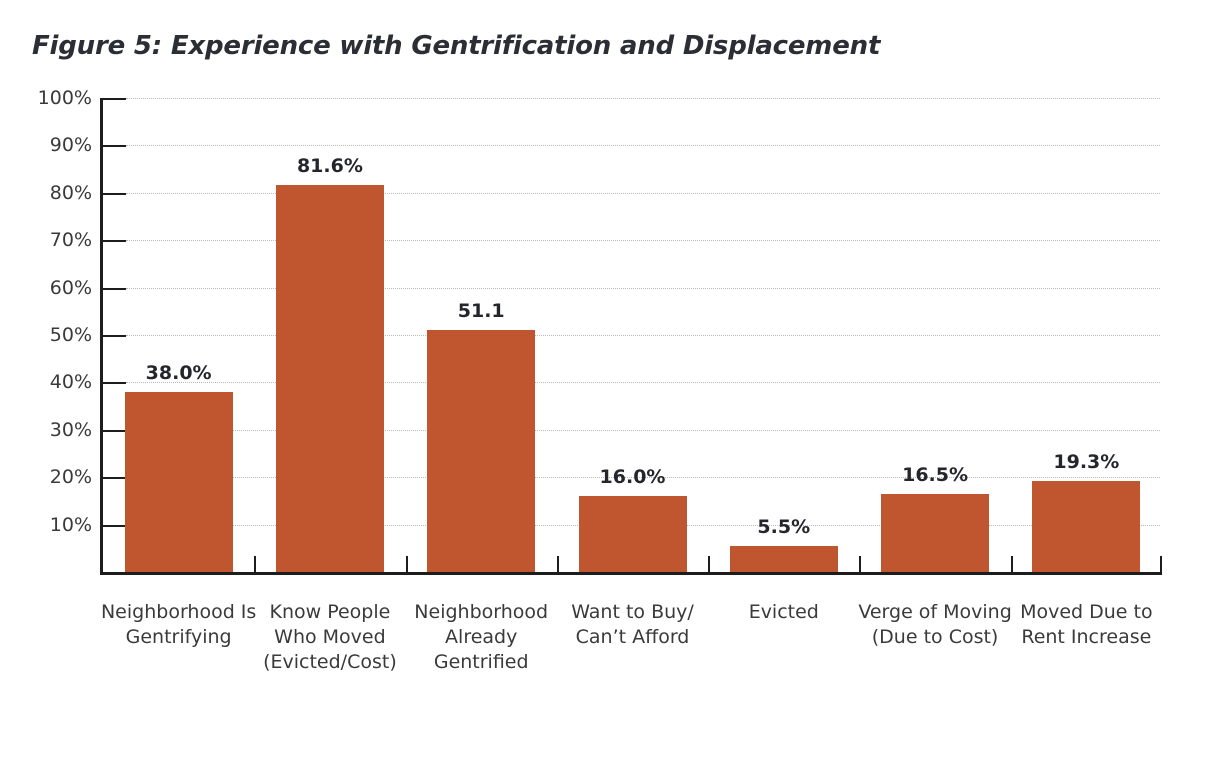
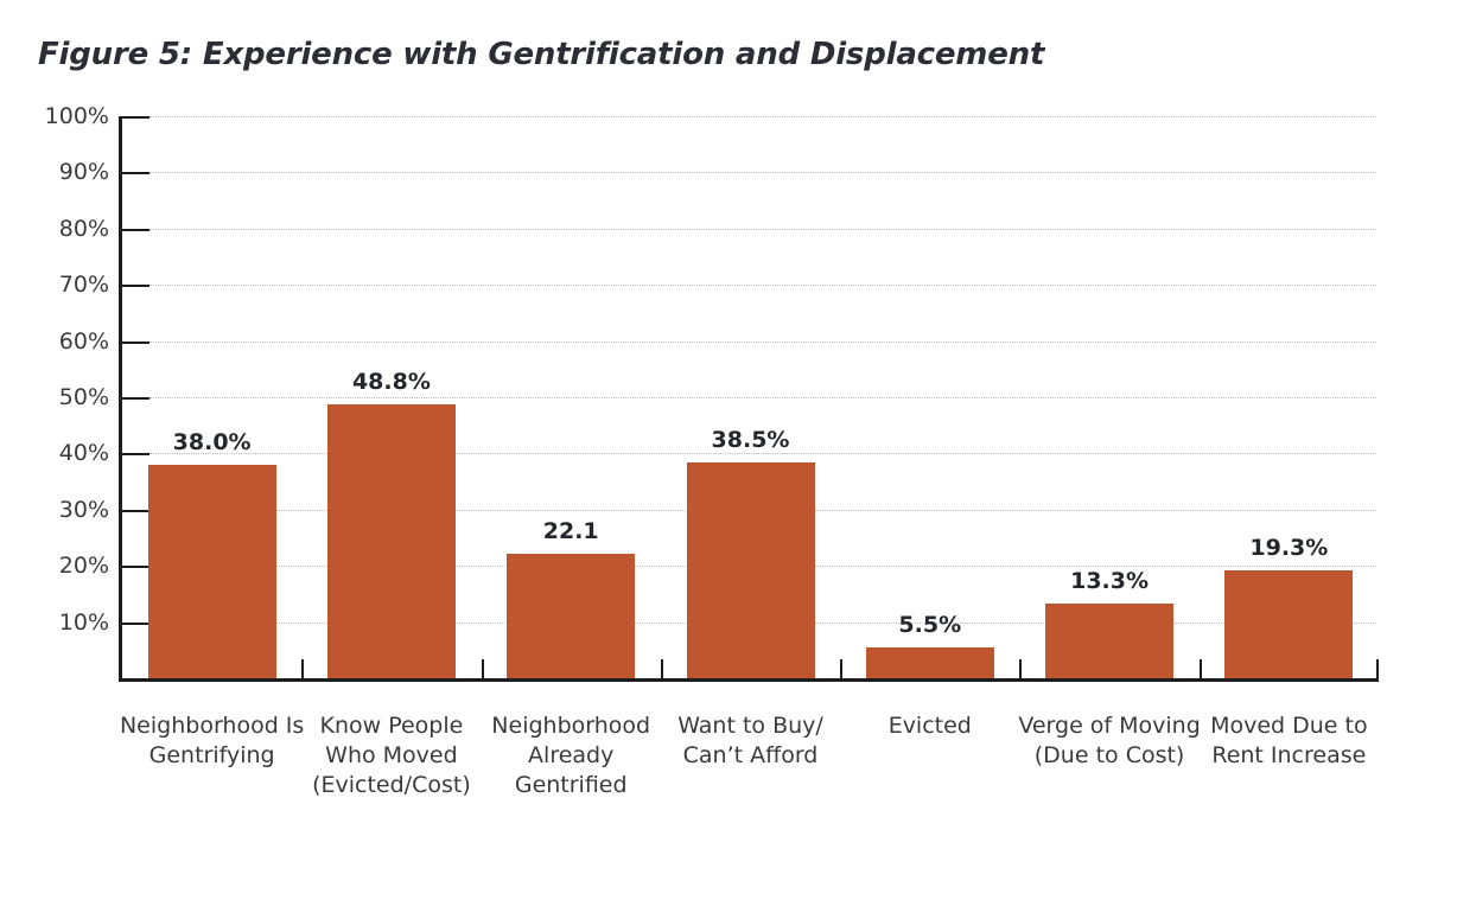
Know People Who Moved (Evicted/Cost): 81.6% -> 48.8%
Neighborhood Already Gentrified: 51.1 -> 22.1
Want to Buy/ Can’t Afford: 16.0% -> 38.5%
Verge of Moving (Due to Cost): 16.5% -> 13.3%
